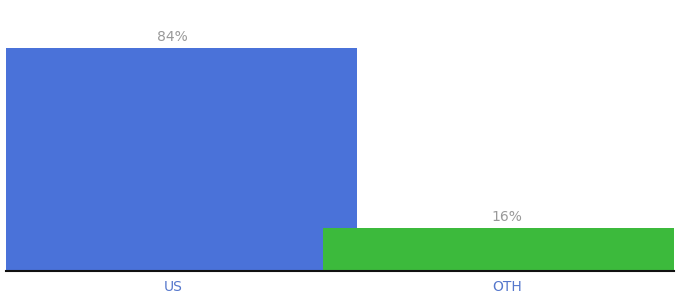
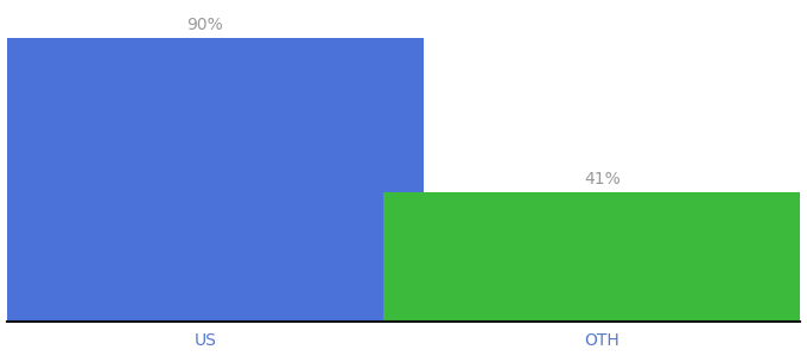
US: 84% -> 90%
OTH: 16% -> 41%
